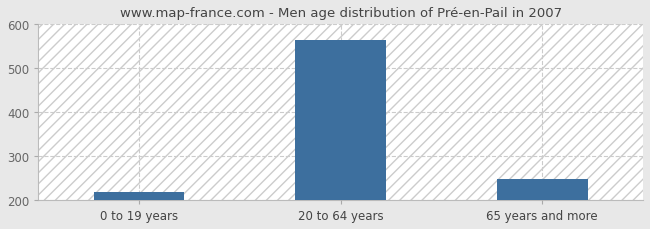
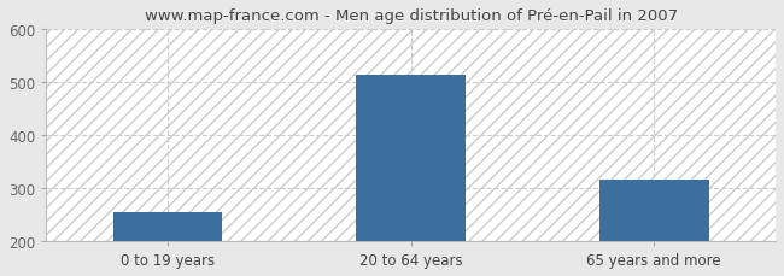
0 to 19 years: 218 -> 255
20 to 64 years: 565 -> 515
65 years and more: 248 -> 315
